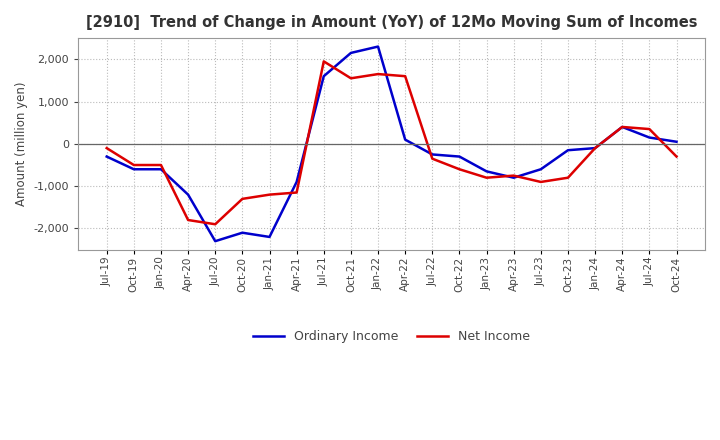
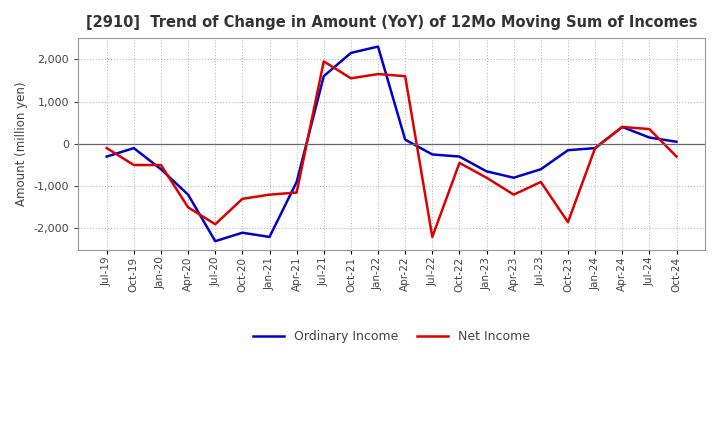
Ordinary Income/Oct-19: -600 -> -100
Net Income/Apr-20: -1,800 -> -1,500
Net Income/Jul-22: -350 -> -2,200
Net Income/Oct-22: -600 -> -450
Net Income/Apr-23: -750 -> -1,200
Net Income/Oct-23: -800 -> -1,850
